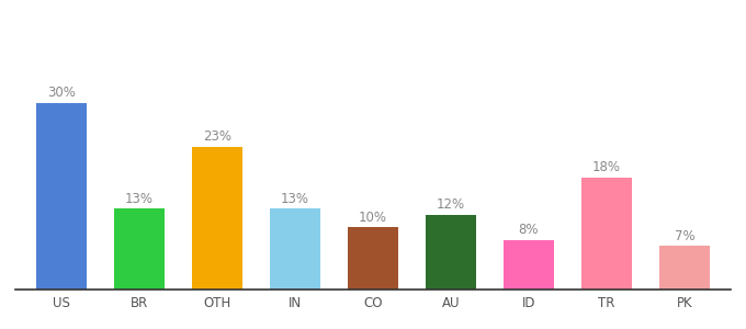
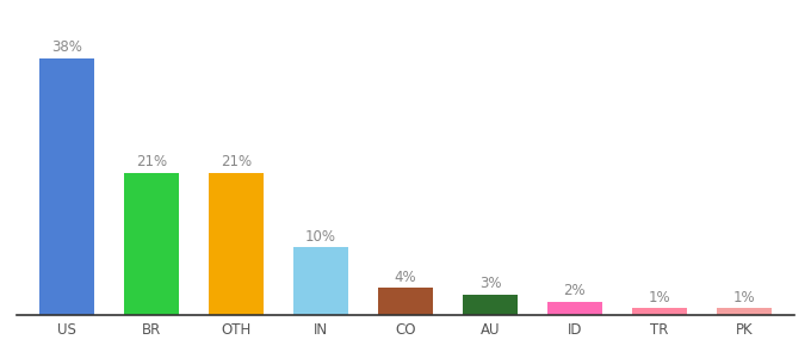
US: 30% -> 38%
BR: 13% -> 21%
OTH: 23% -> 21%
IN: 13% -> 10%
CO: 10% -> 4%
AU: 12% -> 3%
ID: 8% -> 2%
TR: 18% -> 1%
PK: 7% -> 1%
